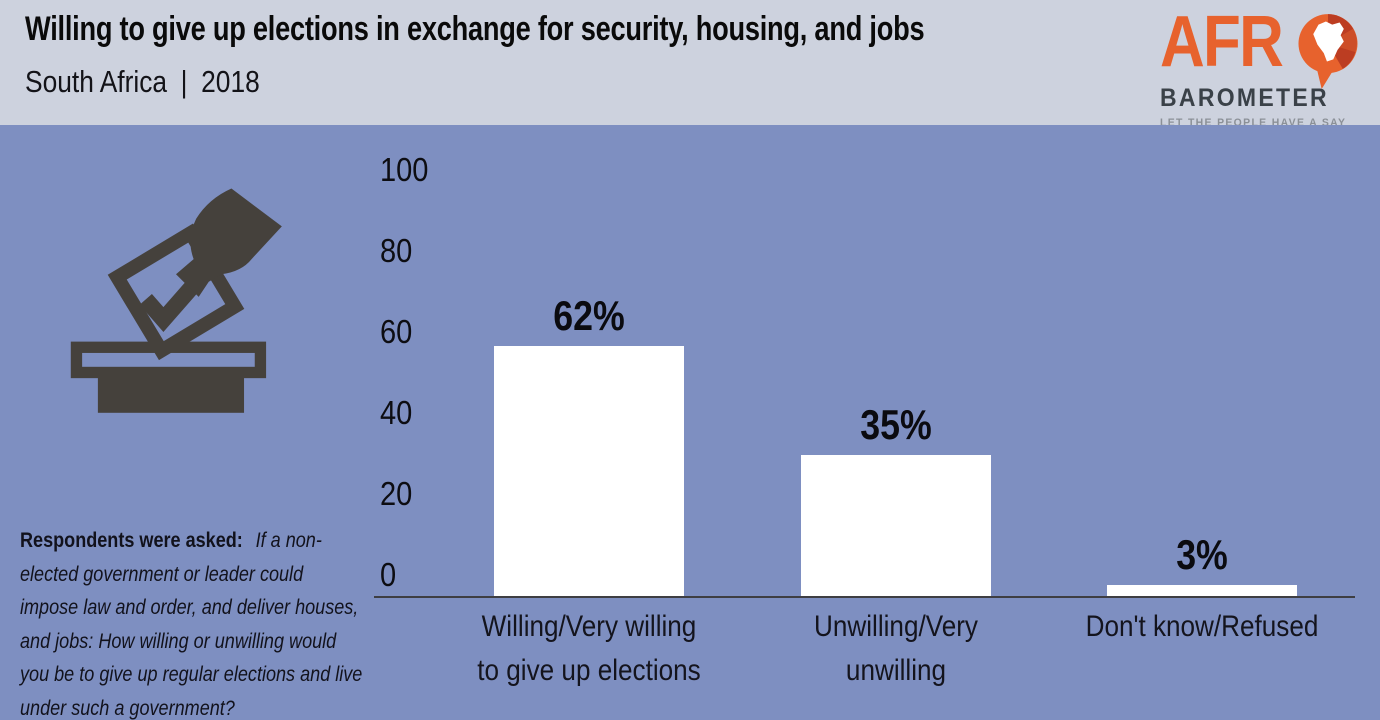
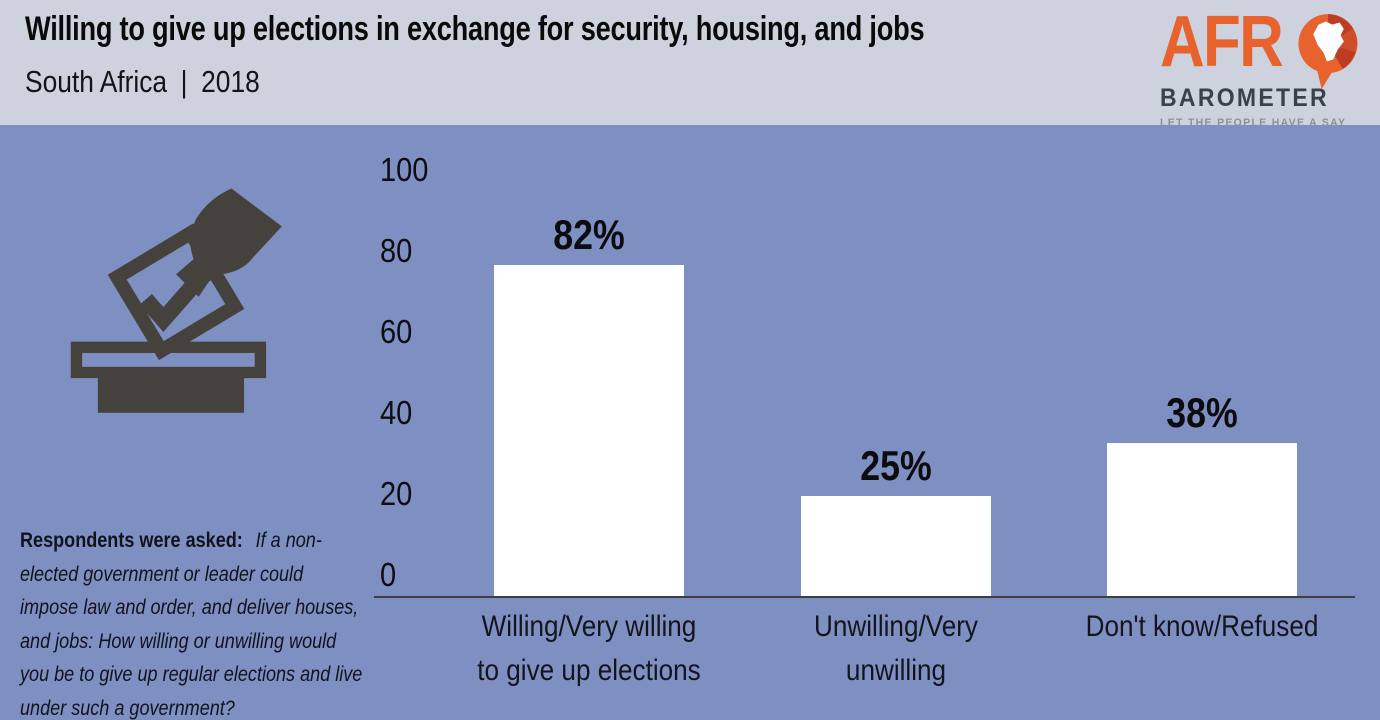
Willing/Very willing to give up elections: 62% -> 82%
Unwilling/Very unwilling: 35% -> 25%
Don't know/Refused: 3% -> 38%
